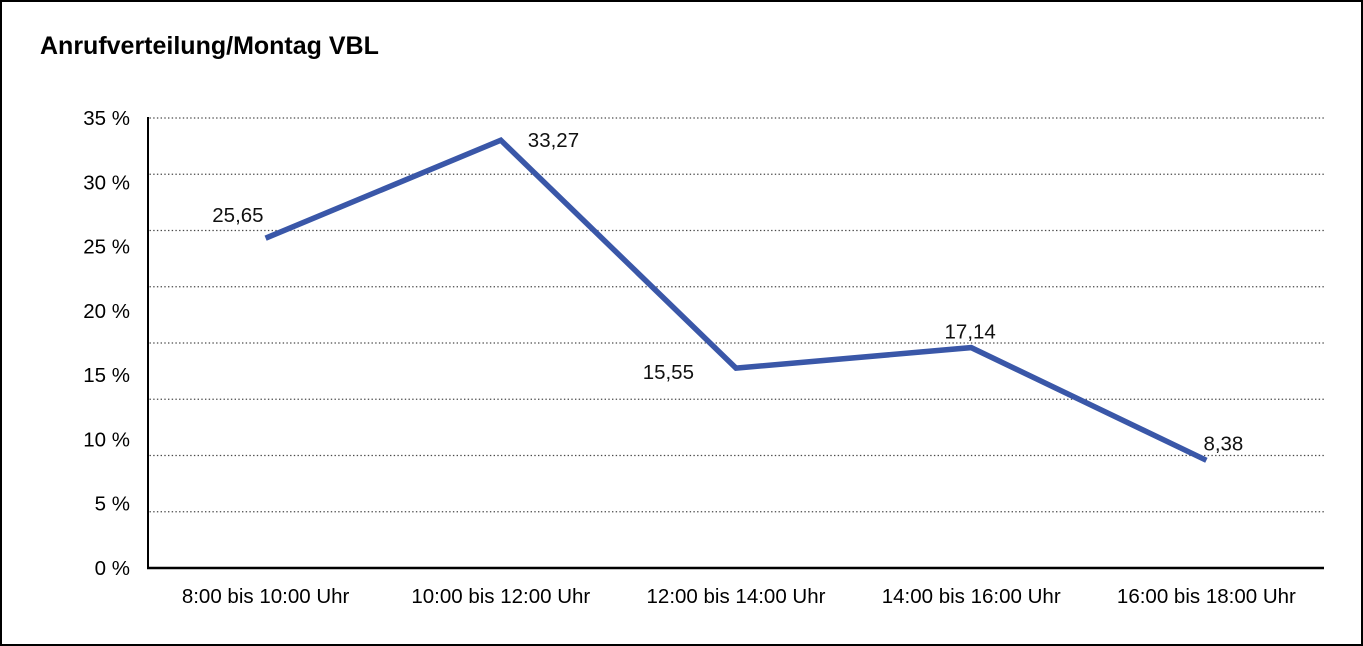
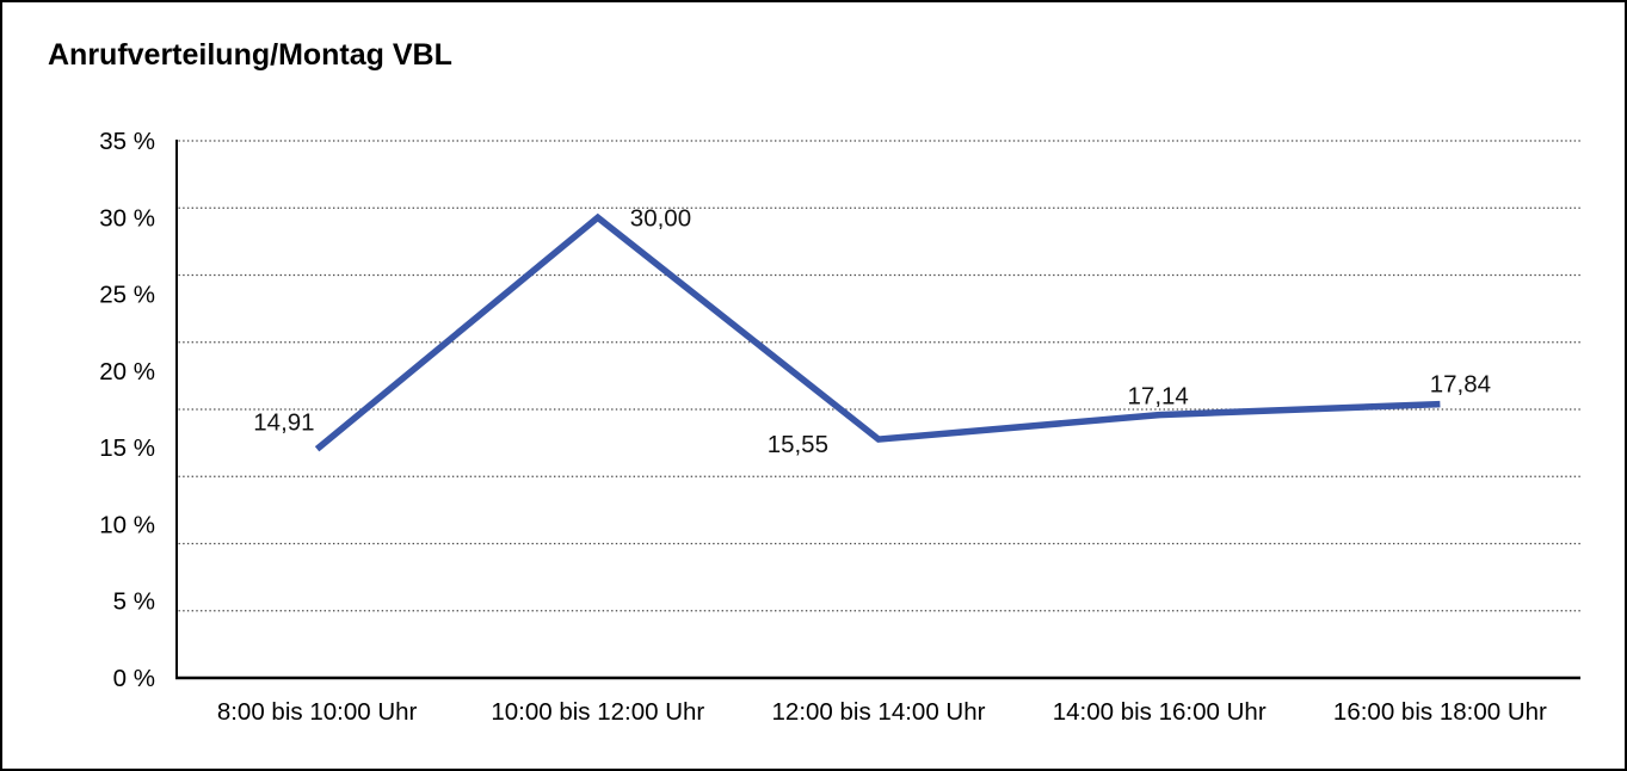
8:00 bis 10:00 Uhr: 25,65 -> 14,91
10:00 bis 12:00 Uhr: 33,27 -> 30,00
16:00 bis 18:00 Uhr: 8,38 -> 17,84
